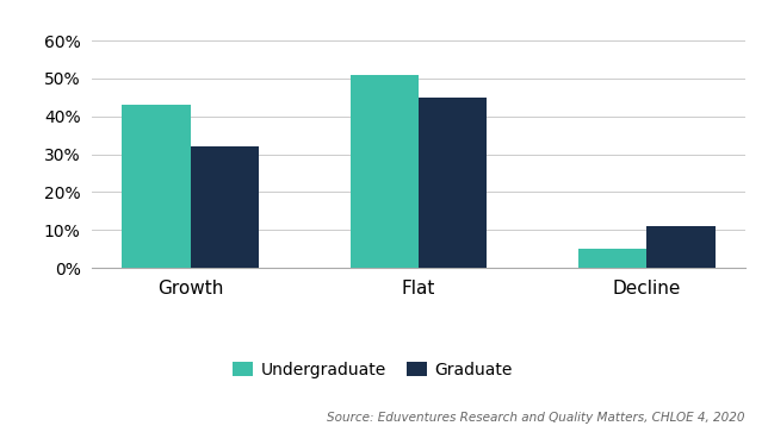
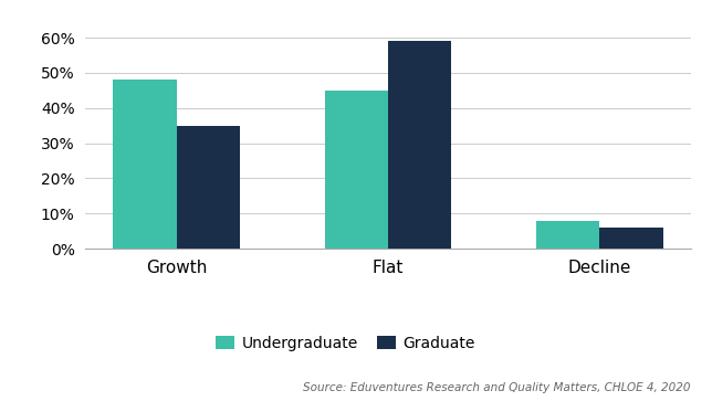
Undergraduate/Growth: 43% -> 48%
Graduate/Growth: 32% -> 35%
Undergraduate/Flat: 51% -> 45%
Graduate/Flat: 45% -> 59%
Undergraduate/Decline: 5% -> 8%
Graduate/Decline: 11% -> 6%
